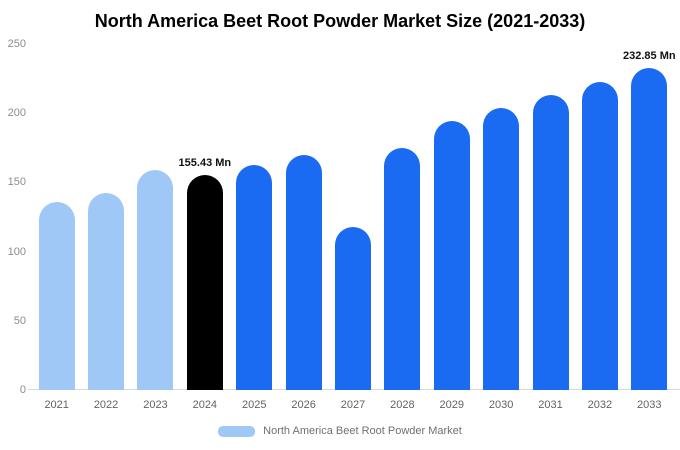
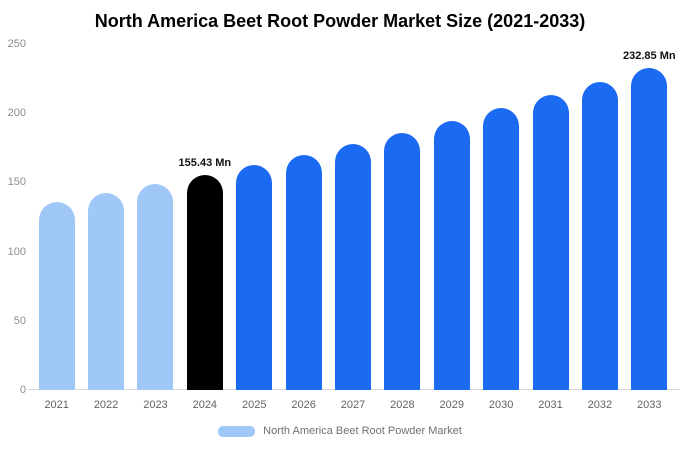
2023: 159 -> 148
2027: 118 -> 178
2028: 175 -> 186
